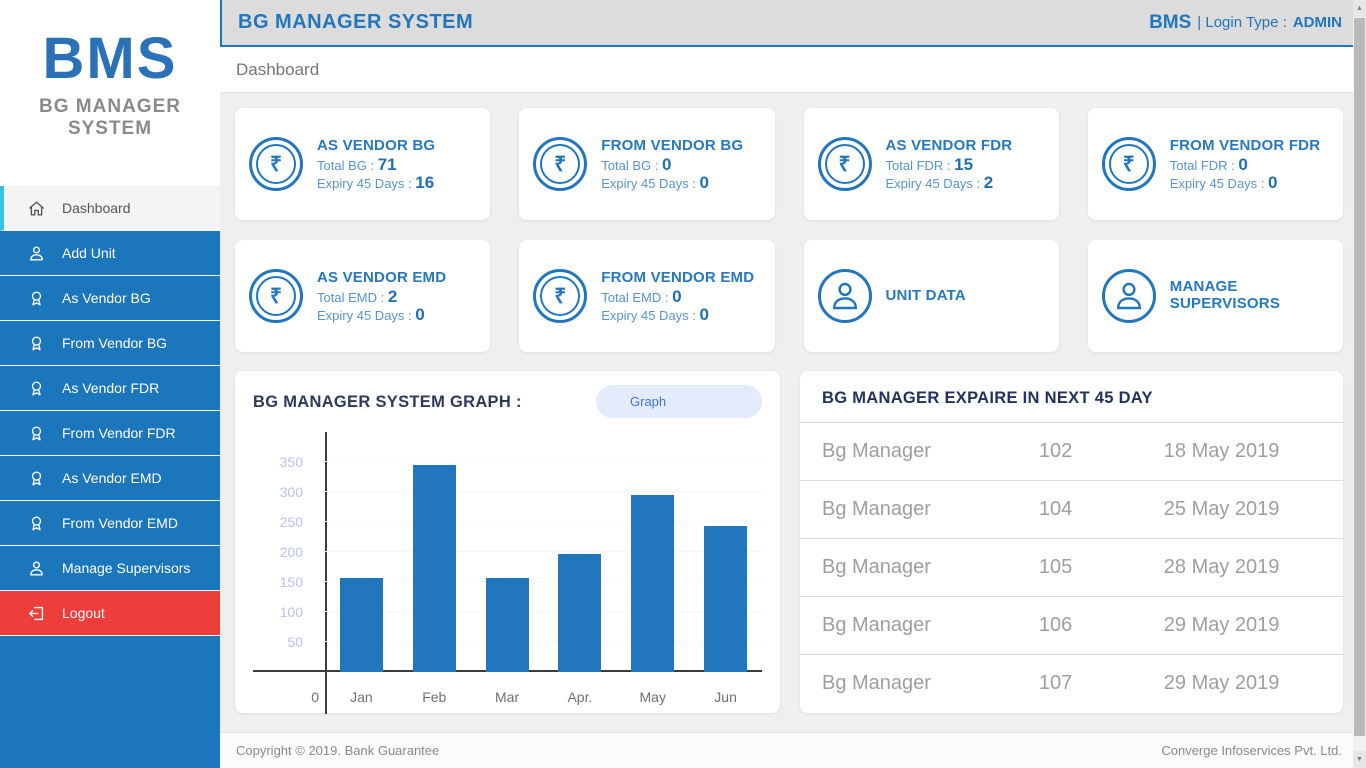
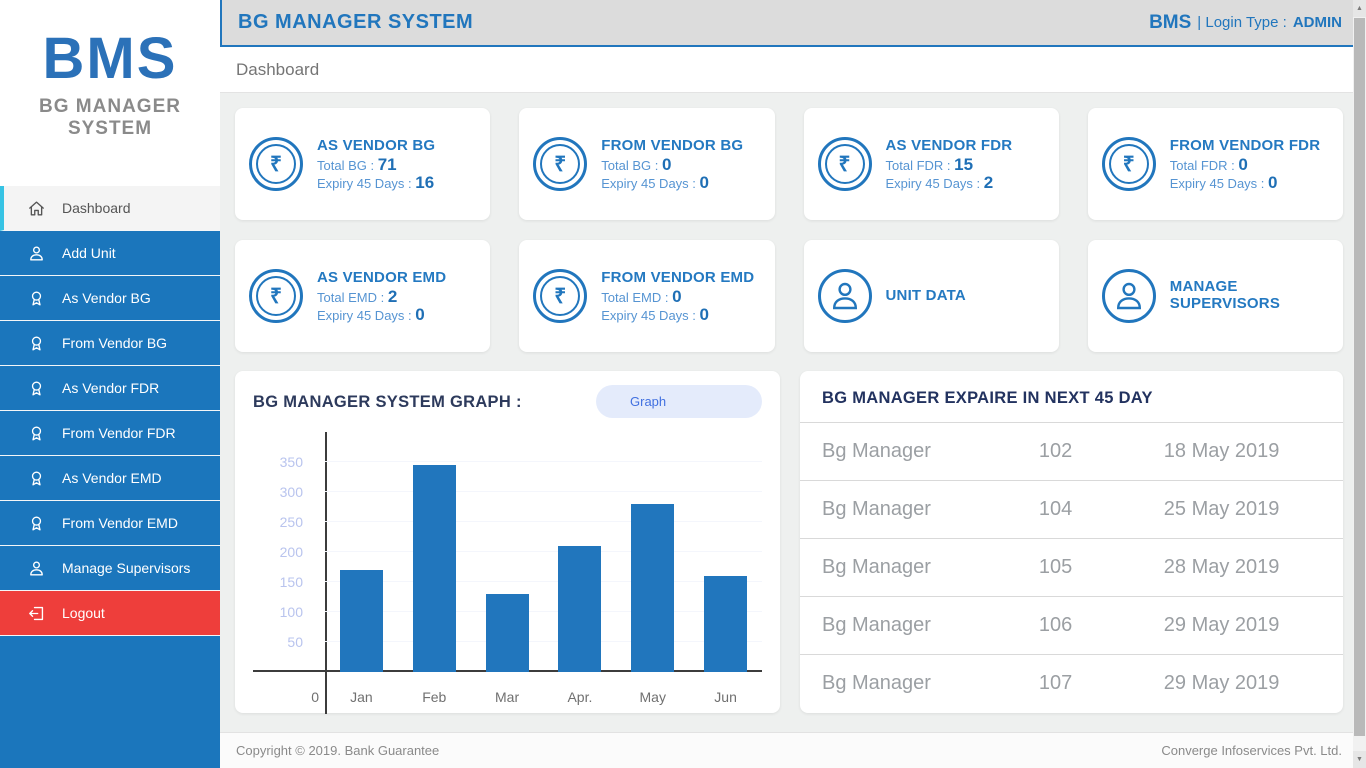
Jan: 160 -> 170
Mar: 160 -> 130
Apr.: 200 -> 210
May: 300 -> 280
Jun: 240 -> 160
